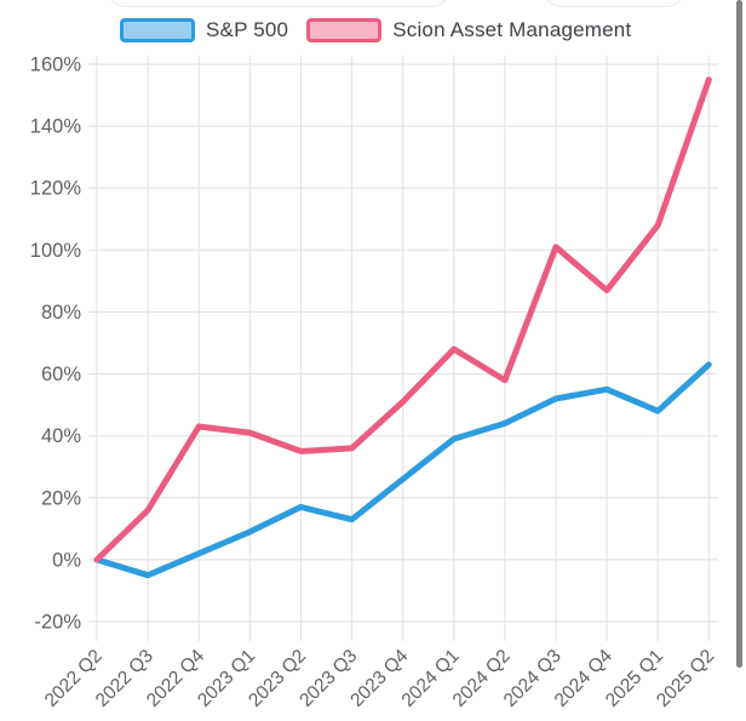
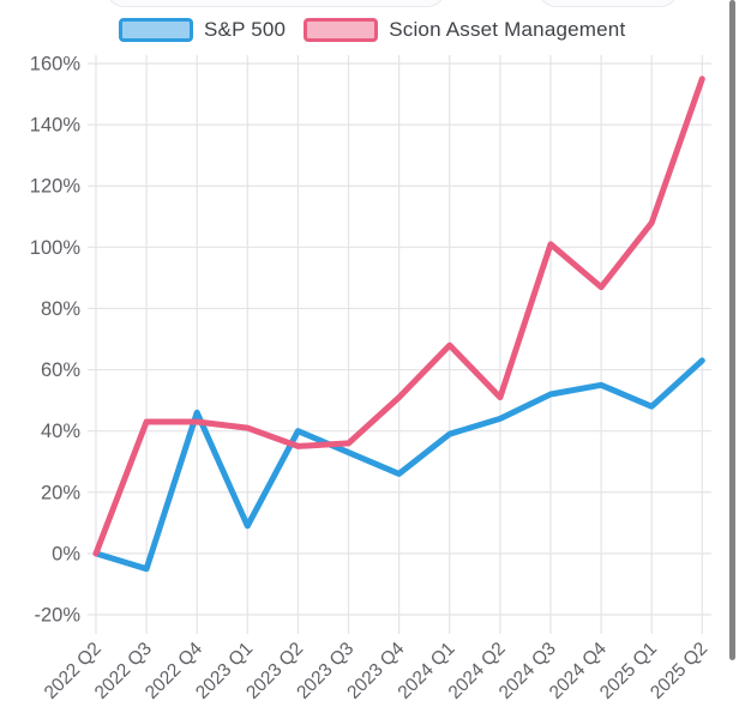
Scion Asset Management/2022 Q3: 16% -> 43%
S&P 500/2022 Q4: 2% -> 46%
S&P 500/2023 Q2: 17% -> 40%
S&P 500/2023 Q3: 13% -> 33%
Scion Asset Management/2024 Q2: 58% -> 51%
